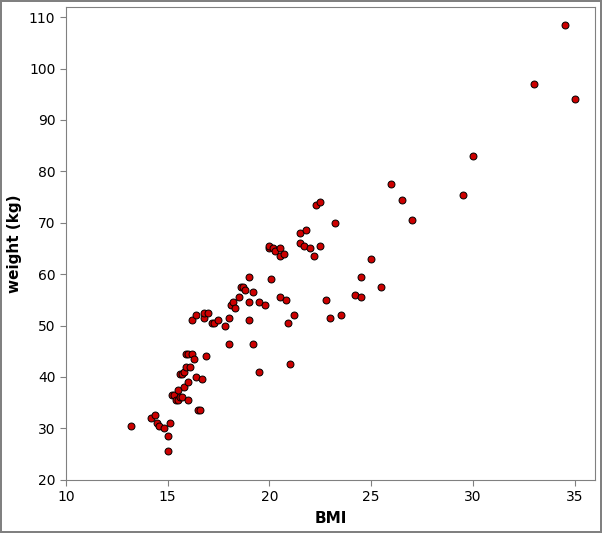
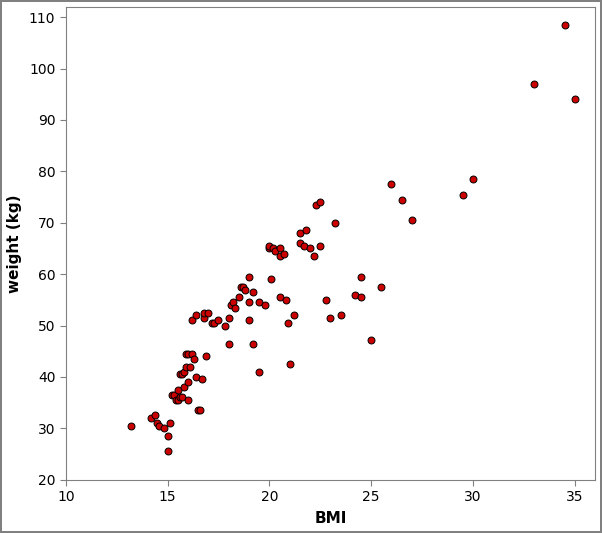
25: 63.0 -> 47.2
30: 83.0 -> 78.6
